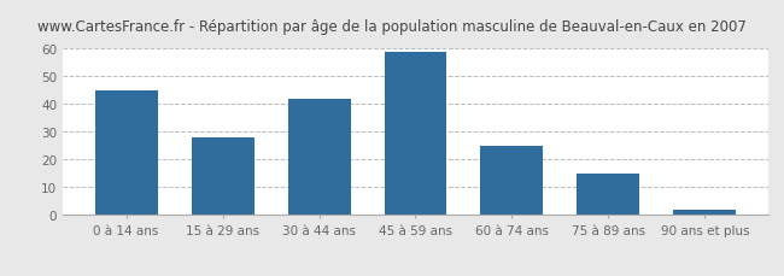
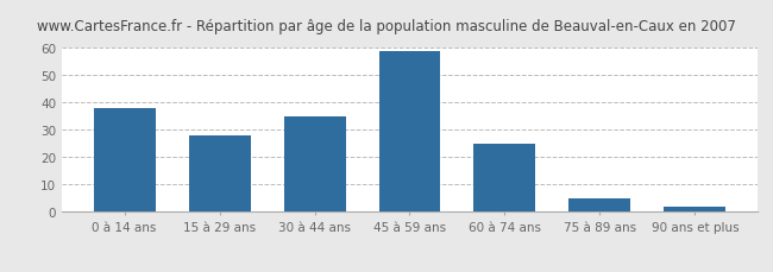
0 à 14 ans: 45 -> 38
30 à 44 ans: 42 -> 35
75 à 89 ans: 15 -> 5
